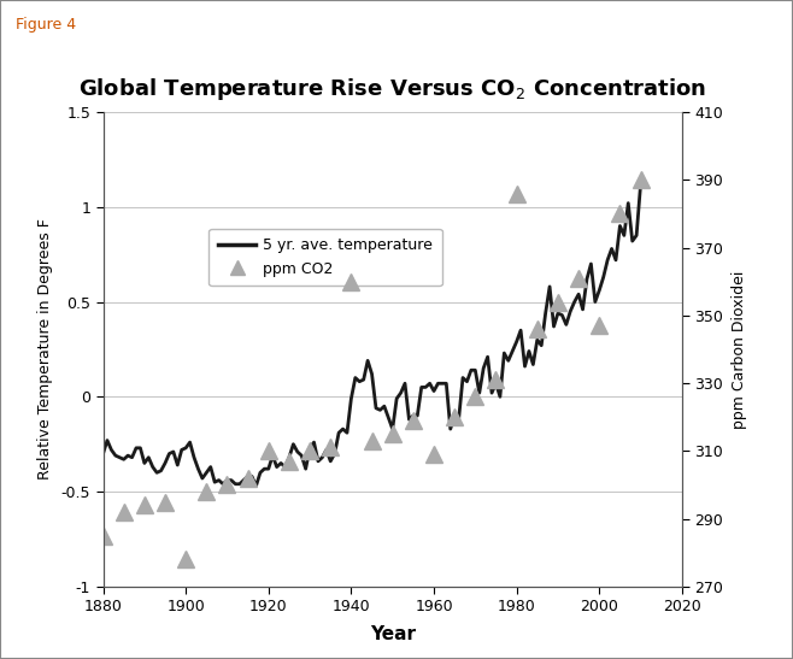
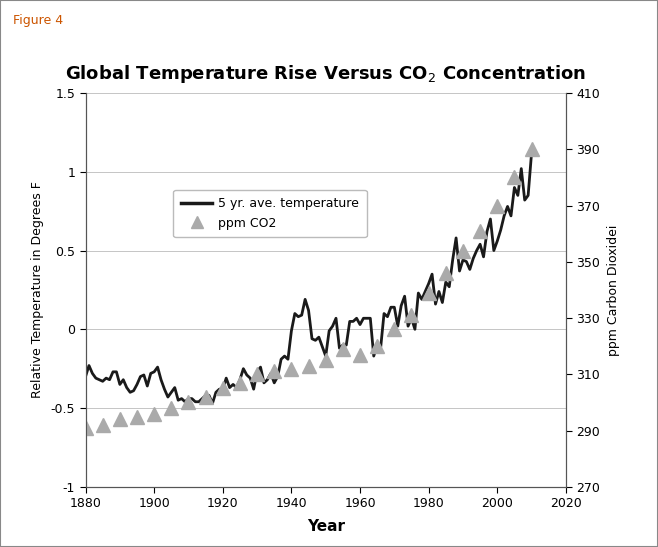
ppm CO2/1880: 285 -> 291
ppm CO2/1900: 278 -> 296
ppm CO2/1920: 310 -> 305
ppm CO2/1940: 360 -> 312
ppm CO2/1960: 309 -> 317
ppm CO2/1980: 386 -> 339
ppm CO2/2000: 347 -> 370
